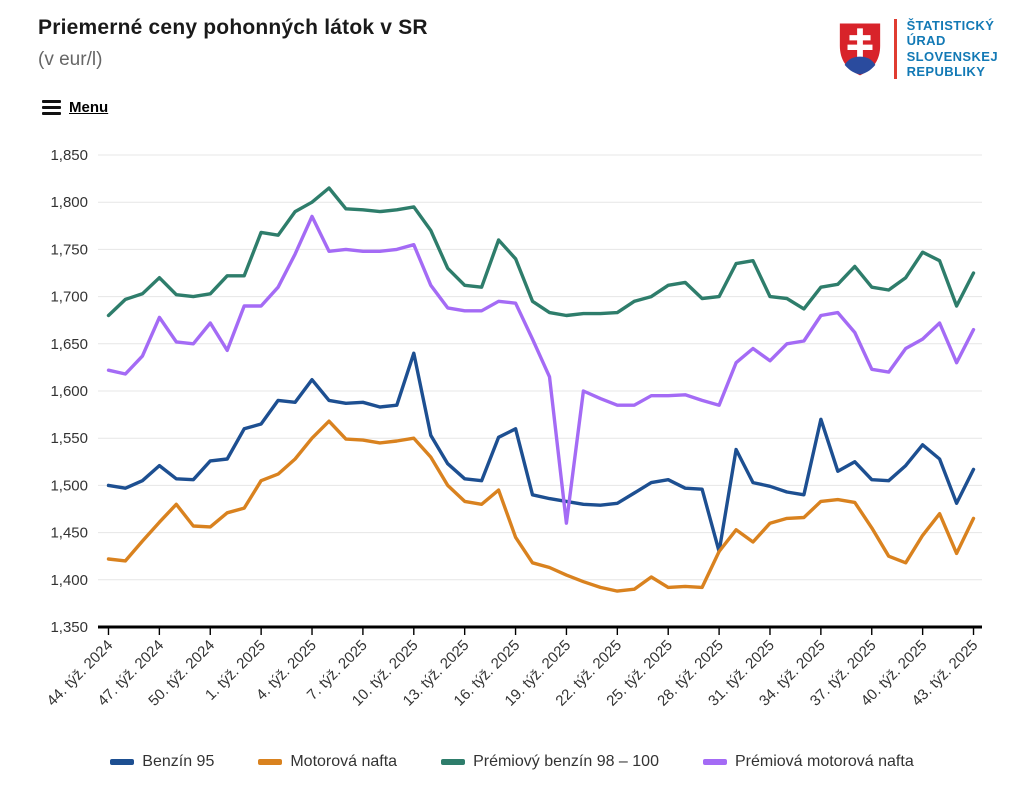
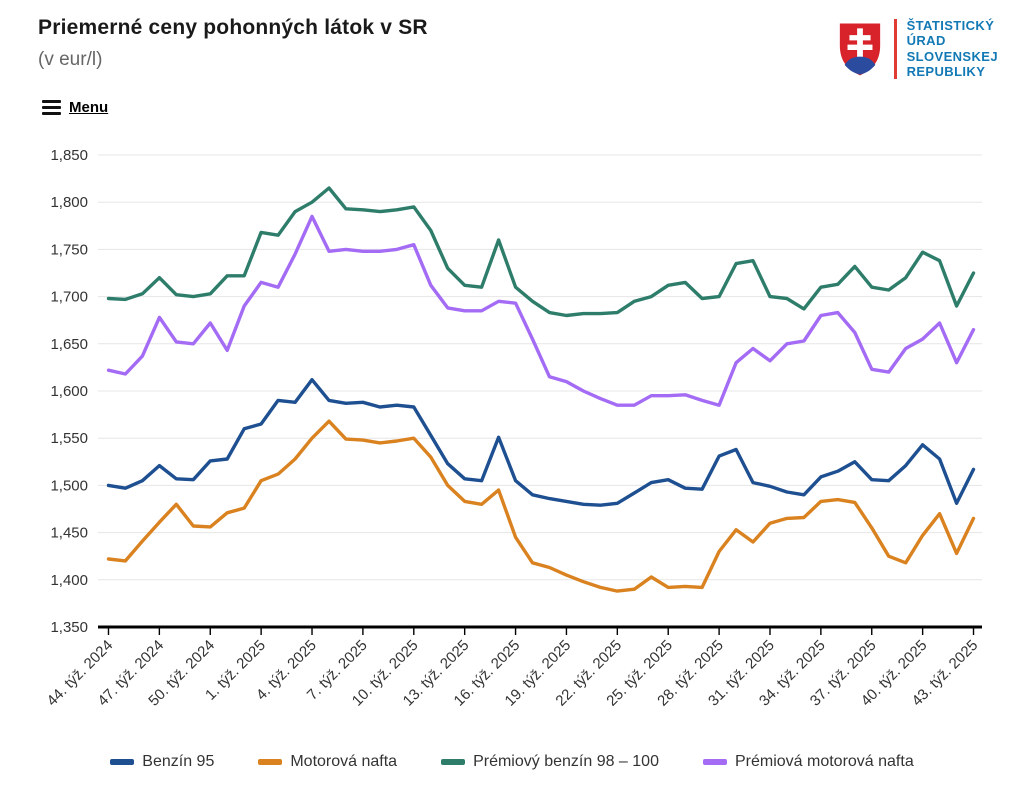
Prémiový benzín 98 – 100/44. týž. 2024: 1,68 -> 1,70
Prémiová motorová nafta/1. týž. 2025: 1,69 -> 1,72
Benzín 95/10. týž. 2025: 1,64 -> 1,58
Benzín 95/16. týž. 2025: 1,56 -> 1,50
Prémiový benzín 98 – 100/16. týž. 2025: 1,74 -> 1,71
Prémiová motorová nafta/19. týž. 2025: 1,46 -> 1,61
Benzín 95/28. týž. 2025: 1,43 -> 1,53
Benzín 95/34. týž. 2025: 1,57 -> 1,51
